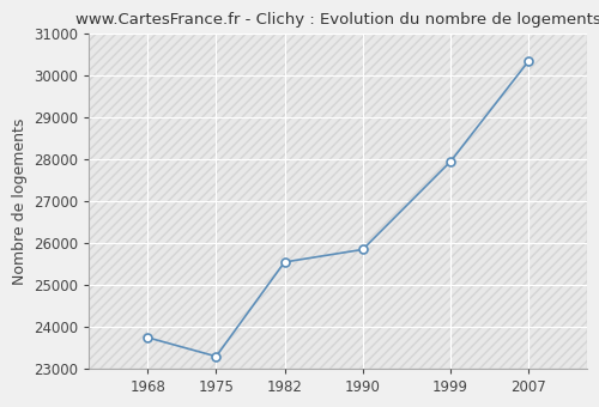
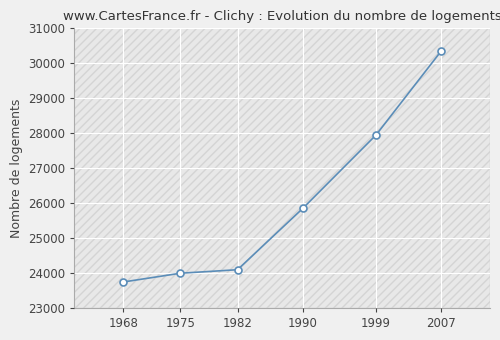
1975: 23300 -> 24000
1982: 25550 -> 24100
